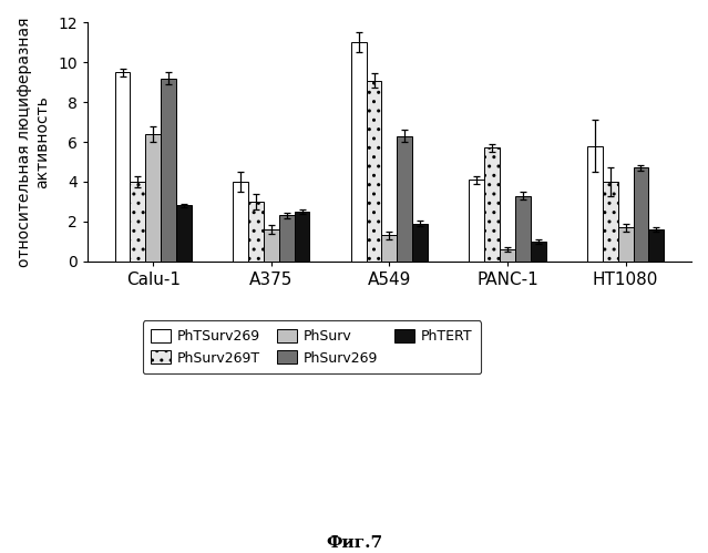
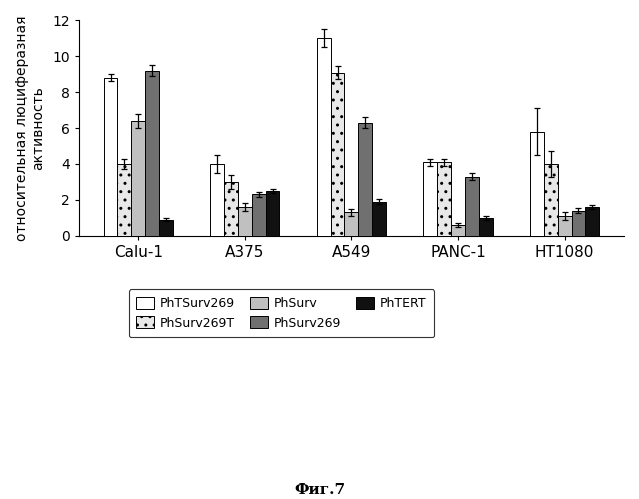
PhTSurv269/Calu-1: 9.5 -> 8.8
PhTERT/Calu-1: 2.8 -> 0.9
PhSurv269T/PANC-1: 5.7 -> 4.1
PhSurv/HT1080: 1.7 -> 1.1
PhSurv269/HT1080: 4.7 -> 1.4
